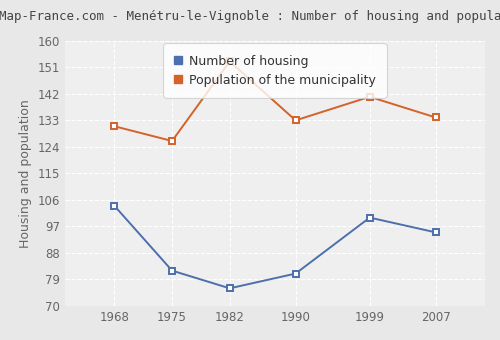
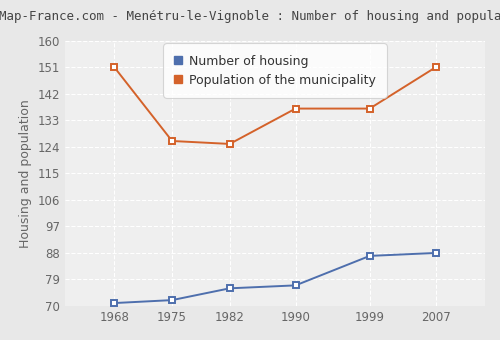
Number of housing/1968: 104 -> 71
Population of the municipality/1968: 131 -> 151
Number of housing/1975: 82 -> 72
Population of the municipality/1982: 153 -> 125
Number of housing/1990: 81 -> 77
Population of the municipality/1990: 133 -> 137
Number of housing/1999: 100 -> 87
Population of the municipality/1999: 141 -> 137
Number of housing/2007: 95 -> 88
Population of the municipality/2007: 134 -> 151
